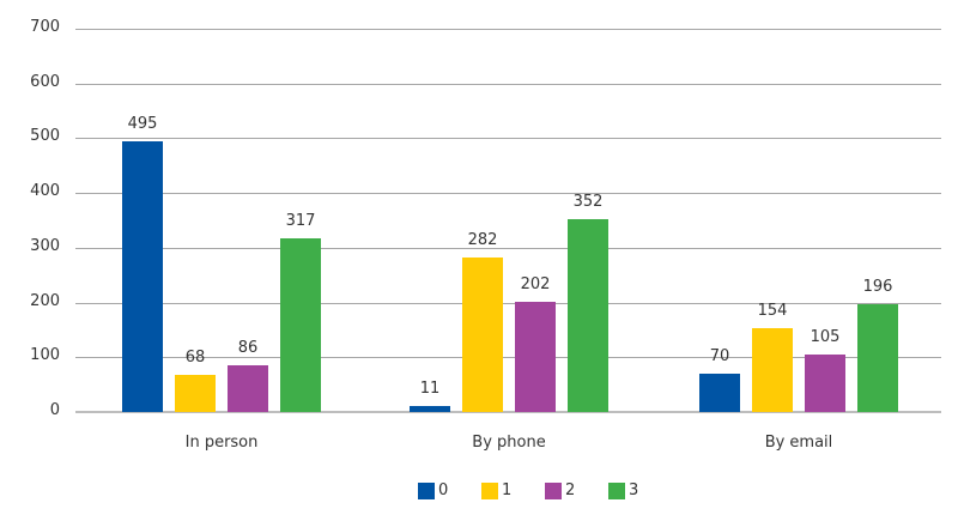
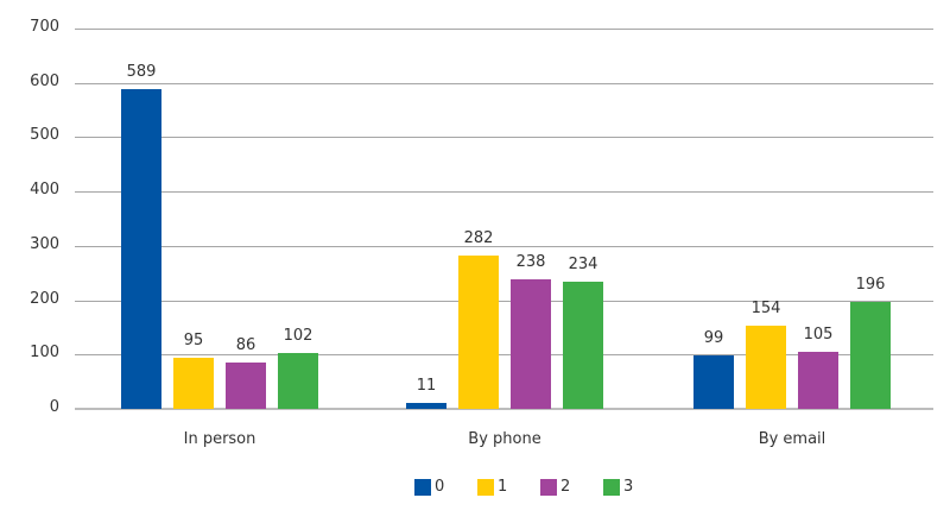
0/In person: 495 -> 589
1/In person: 68 -> 95
3/In person: 317 -> 102
2/By phone: 202 -> 238
3/By phone: 352 -> 234
0/By email: 70 -> 99
